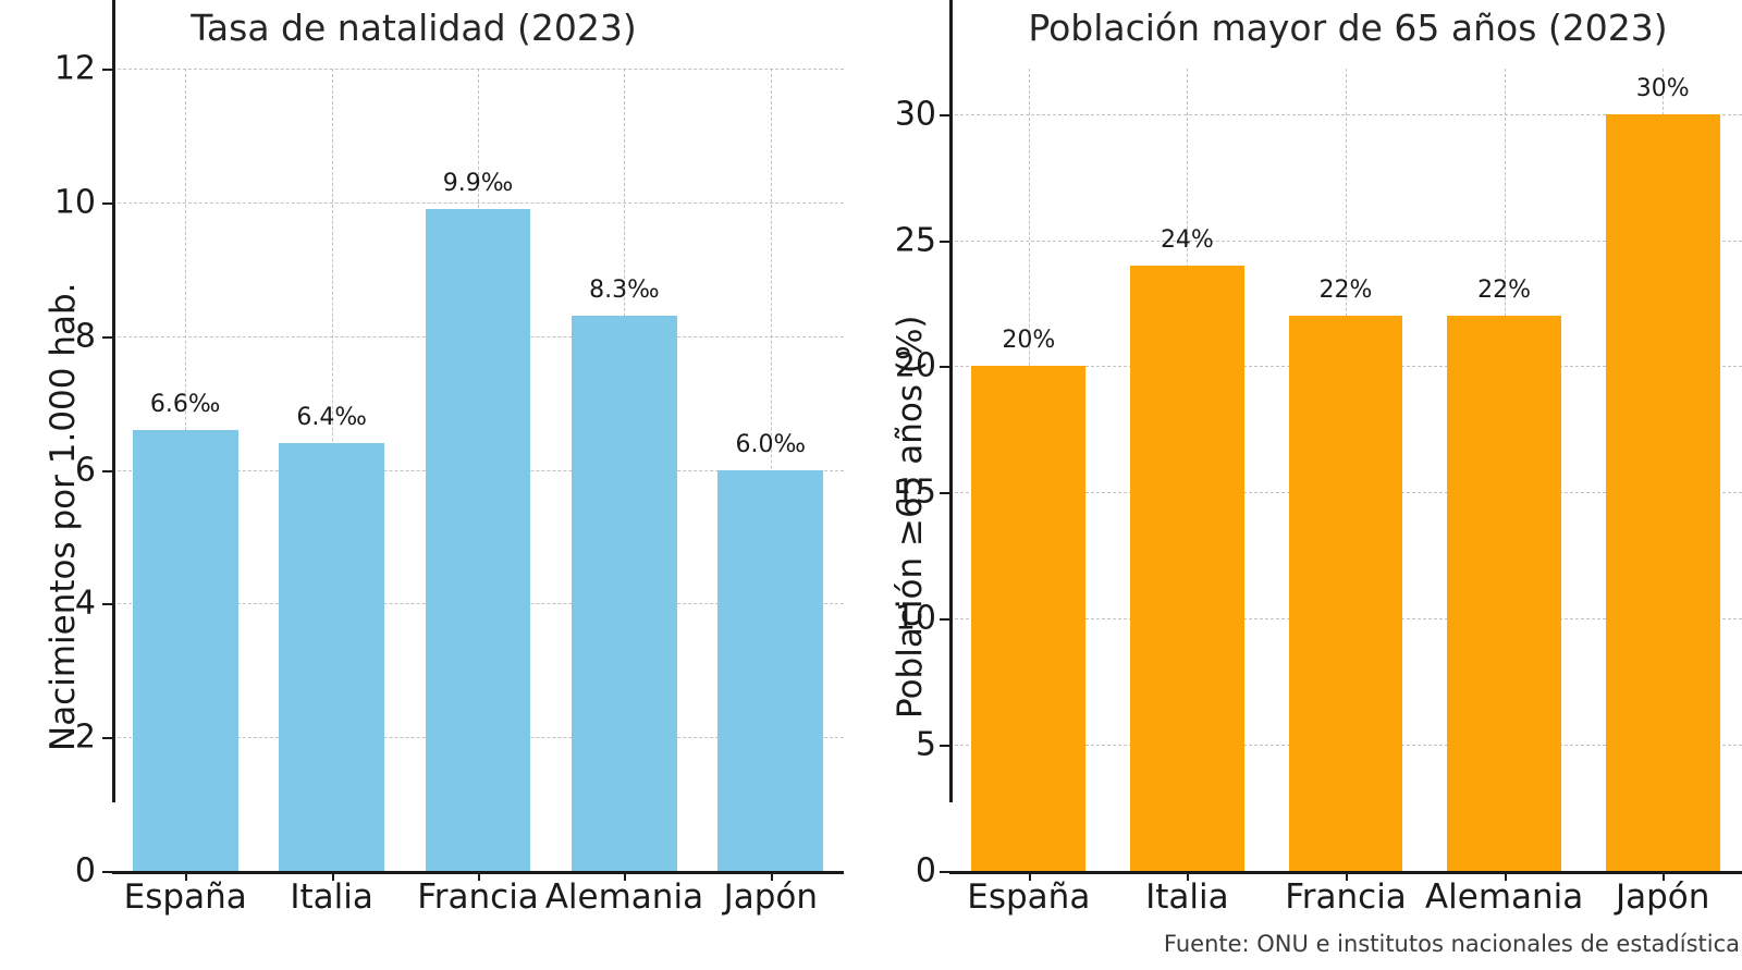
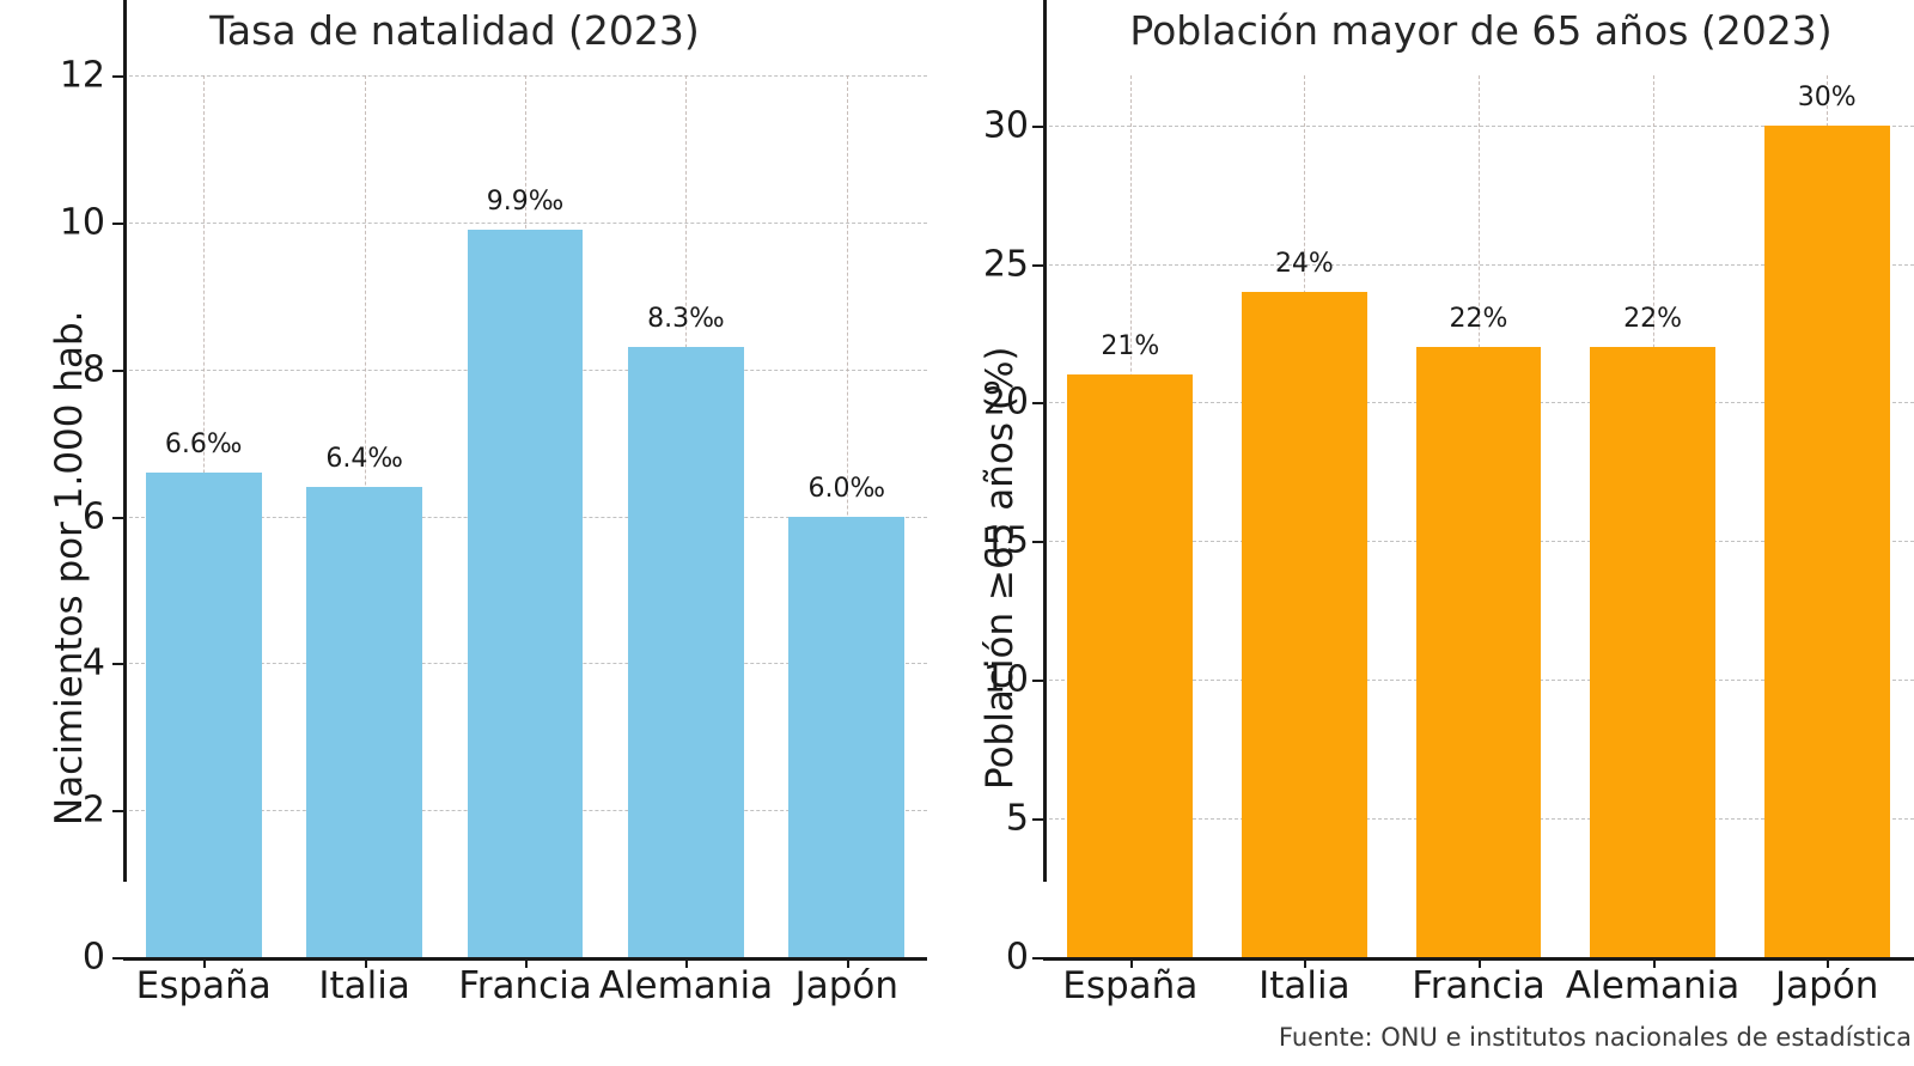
Población mayor de 65 años (2023)/España: 20% -> 21%
